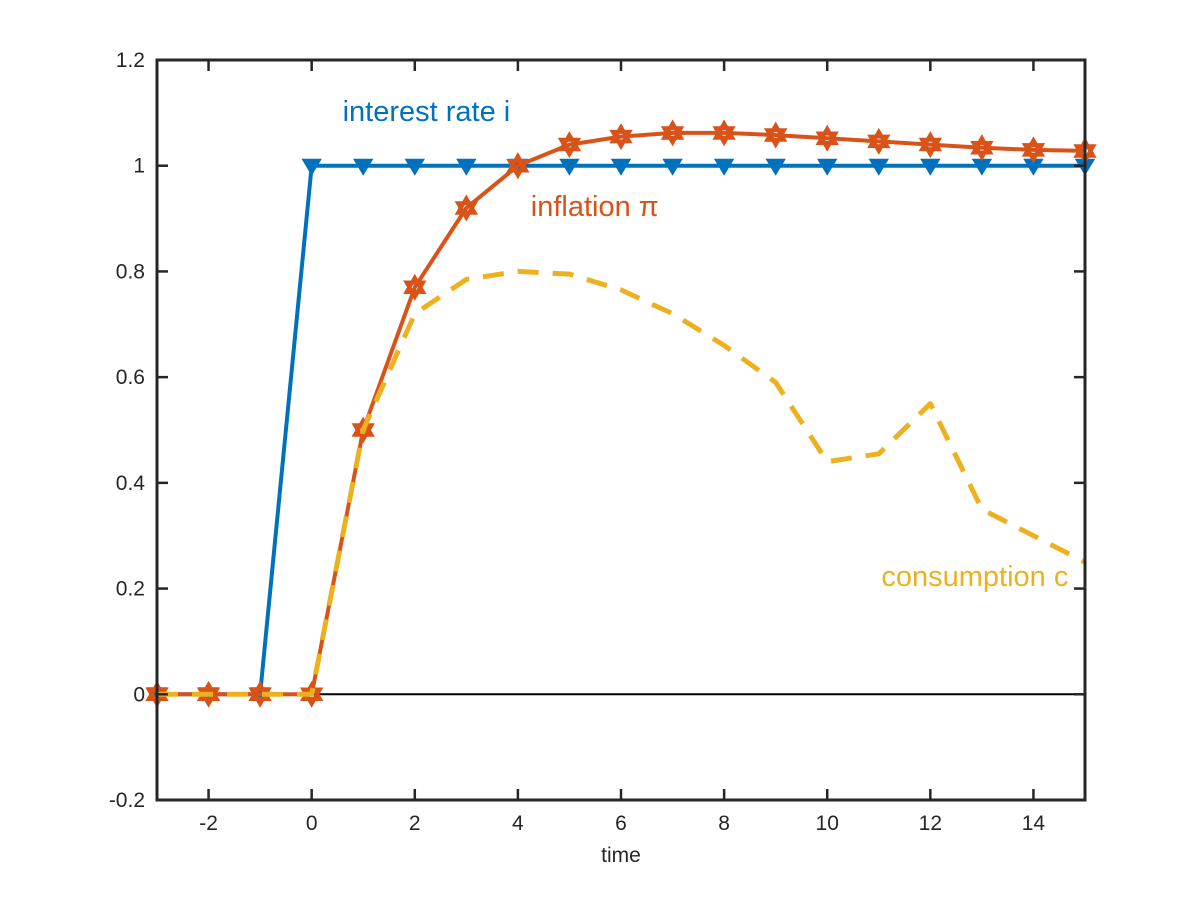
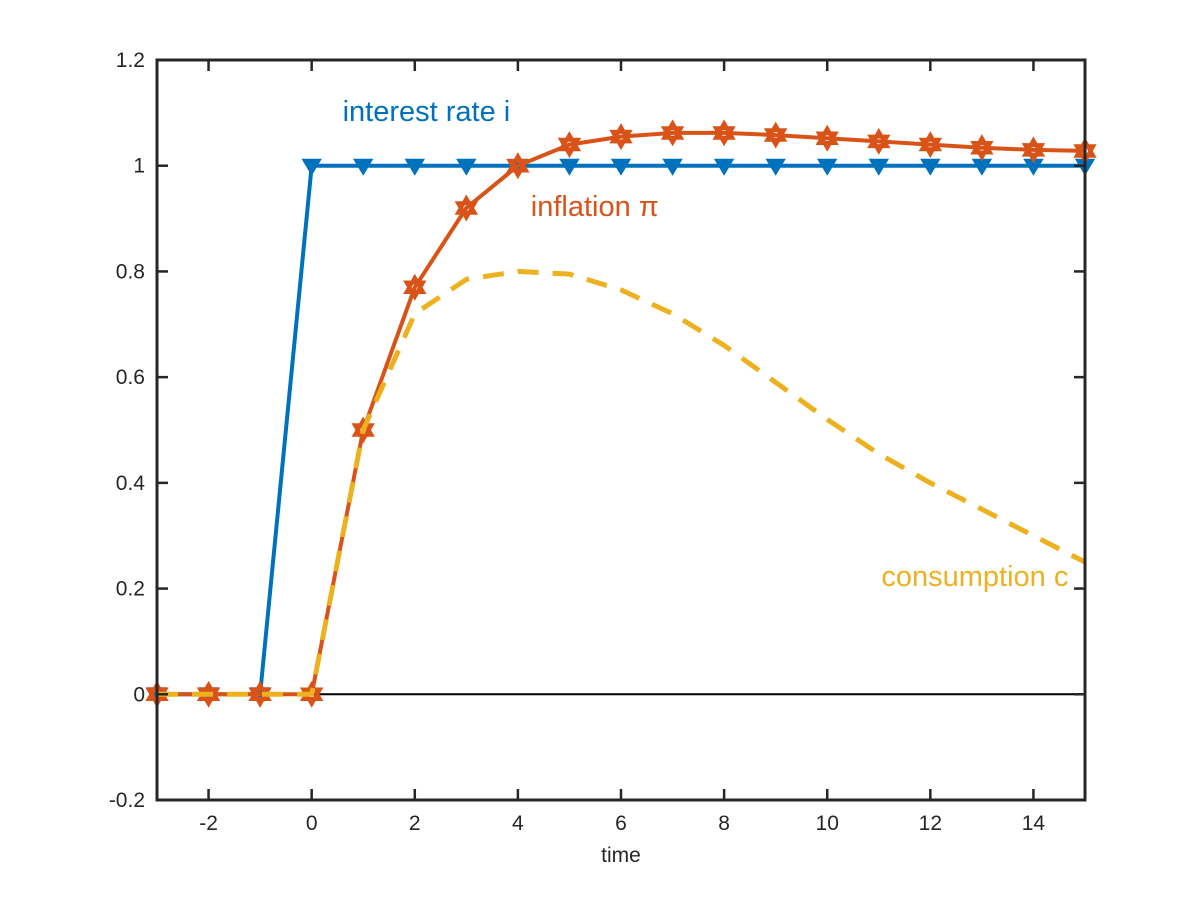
consumption c/10: 0.44 -> 0.52
consumption c/12: 0.55 -> 0.40
